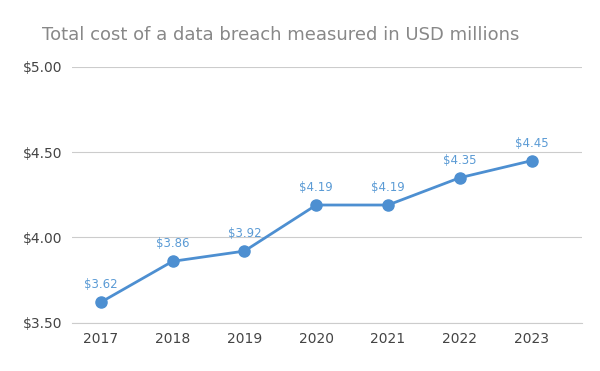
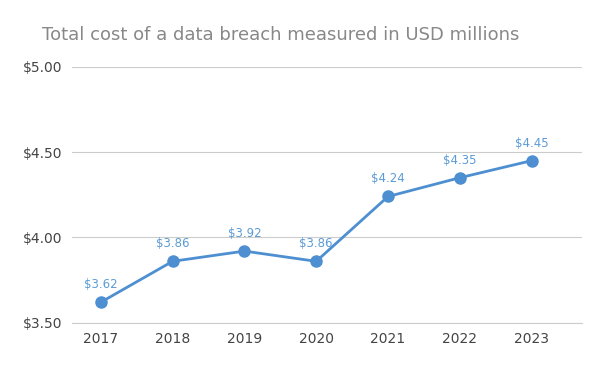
2020: $4.19 -> $3.86
2021: $4.19 -> $4.24
